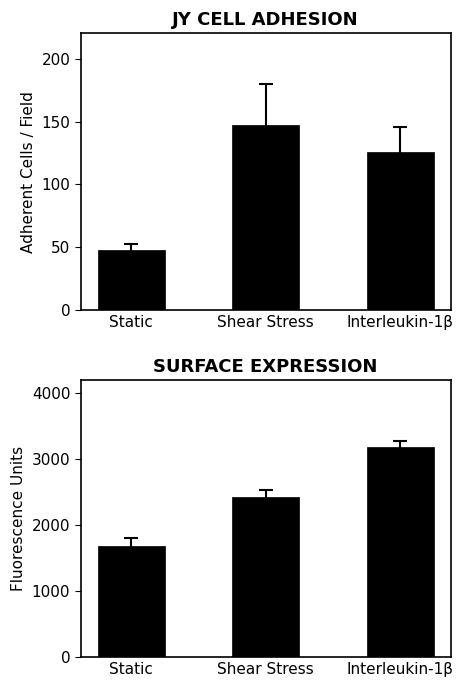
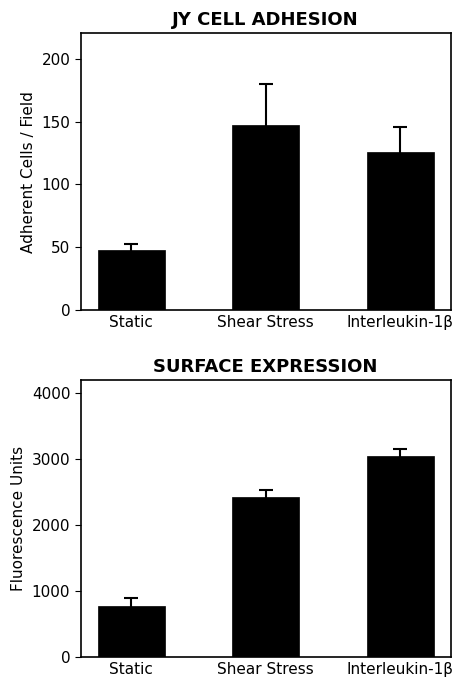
SURFACE EXPRESSION/Static: 1680 -> 770
SURFACE EXPRESSION/Interleukin-1β: 3180 -> 3050
